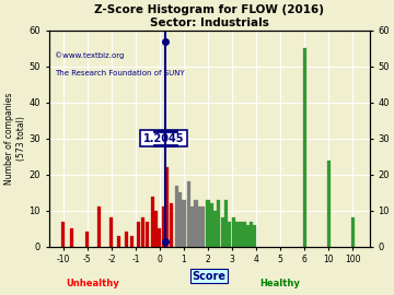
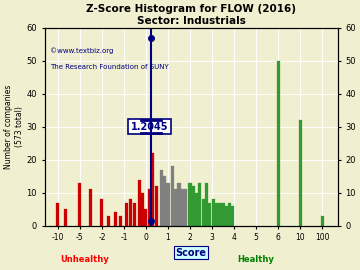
-5: 4 -> 13
6: 55 -> 50
10: 24 -> 32
100: 8 -> 3
